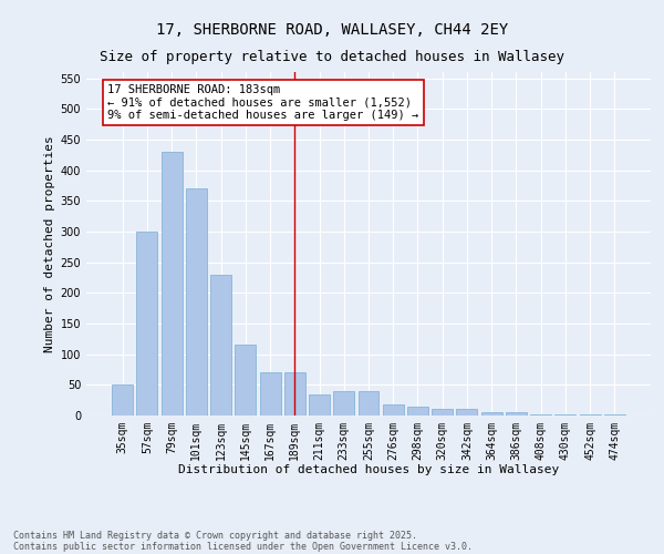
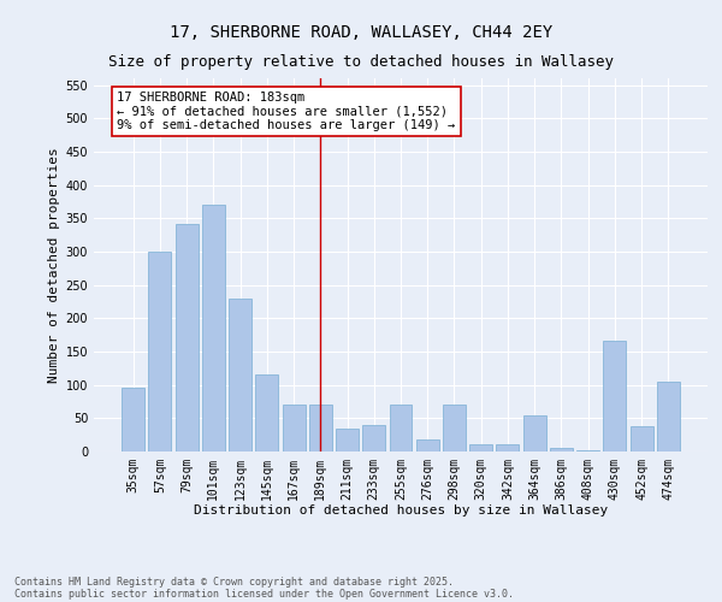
35sqm: 50 -> 96
79sqm: 430 -> 342
255sqm: 40 -> 70
298sqm: 15 -> 70
364sqm: 5 -> 54
430sqm: 1 -> 166
452sqm: 1 -> 38
474sqm: 1 -> 104
